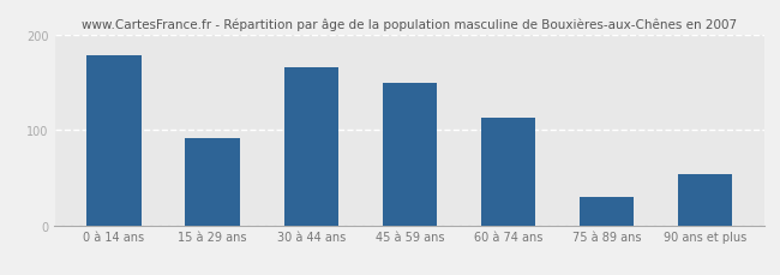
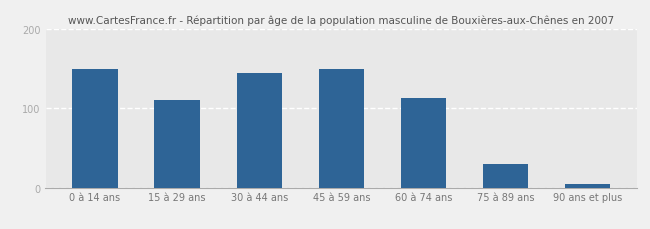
0 à 14 ans: 178 -> 150
15 à 29 ans: 92 -> 110
30 à 44 ans: 166 -> 145
90 ans et plus: 54 -> 5
